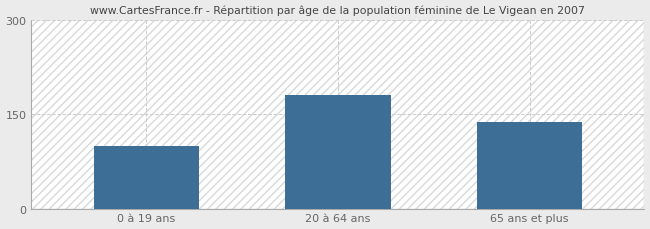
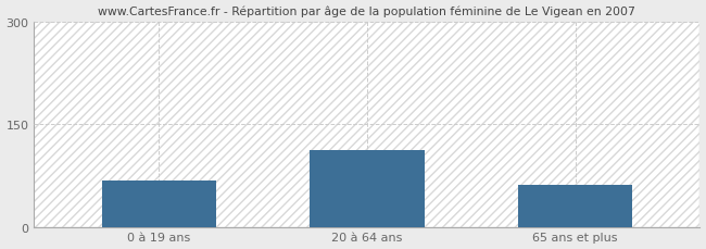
0 à 19 ans: 100 -> 68
20 à 64 ans: 180 -> 112
65 ans et plus: 137 -> 62
